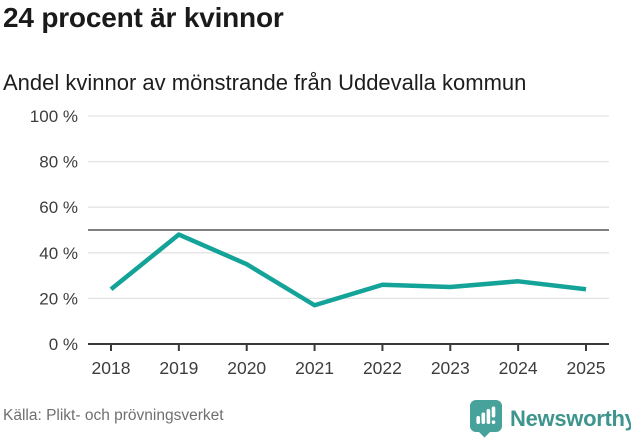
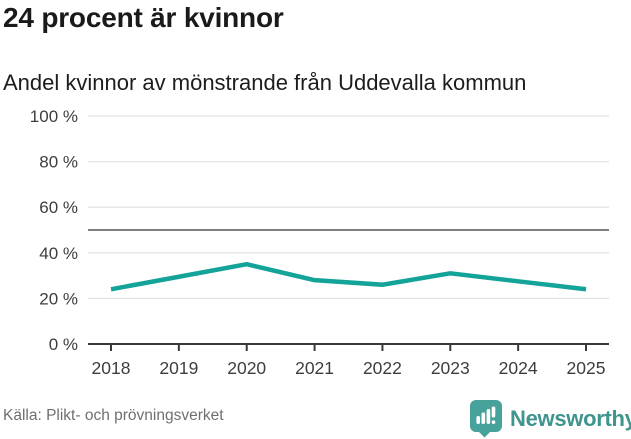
2019: 48% -> 30%
2021: 17% -> 28%
2023: 25% -> 31%
